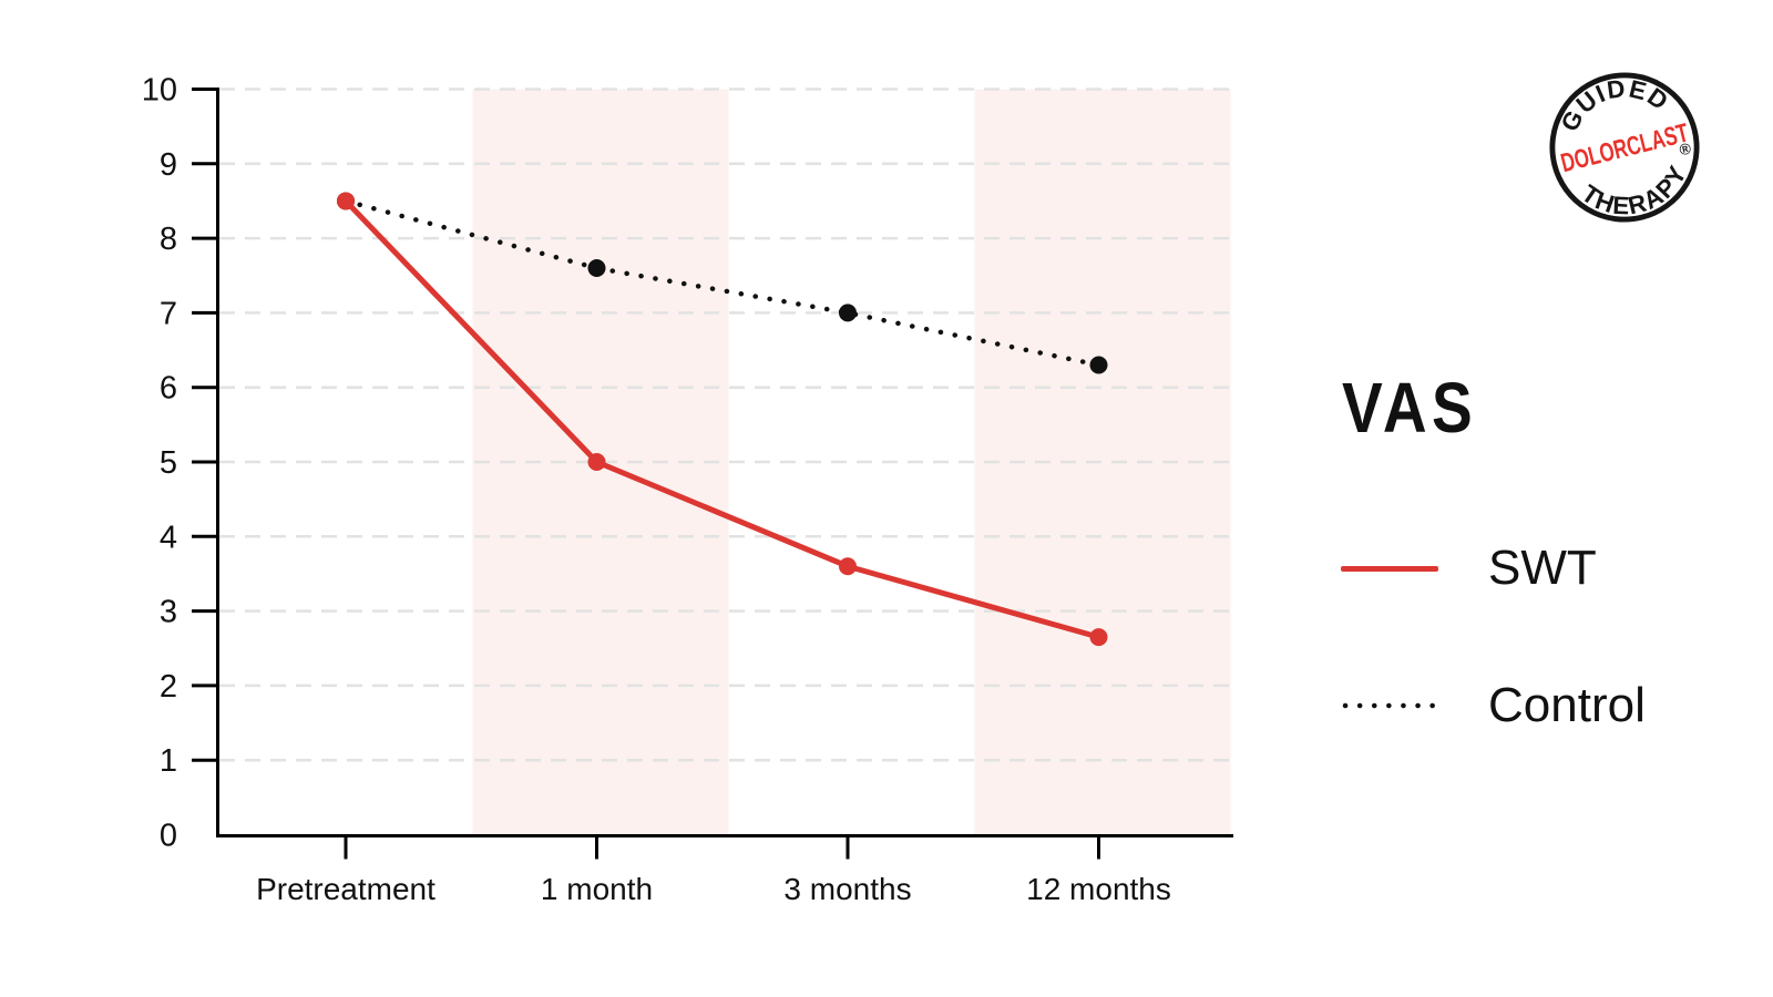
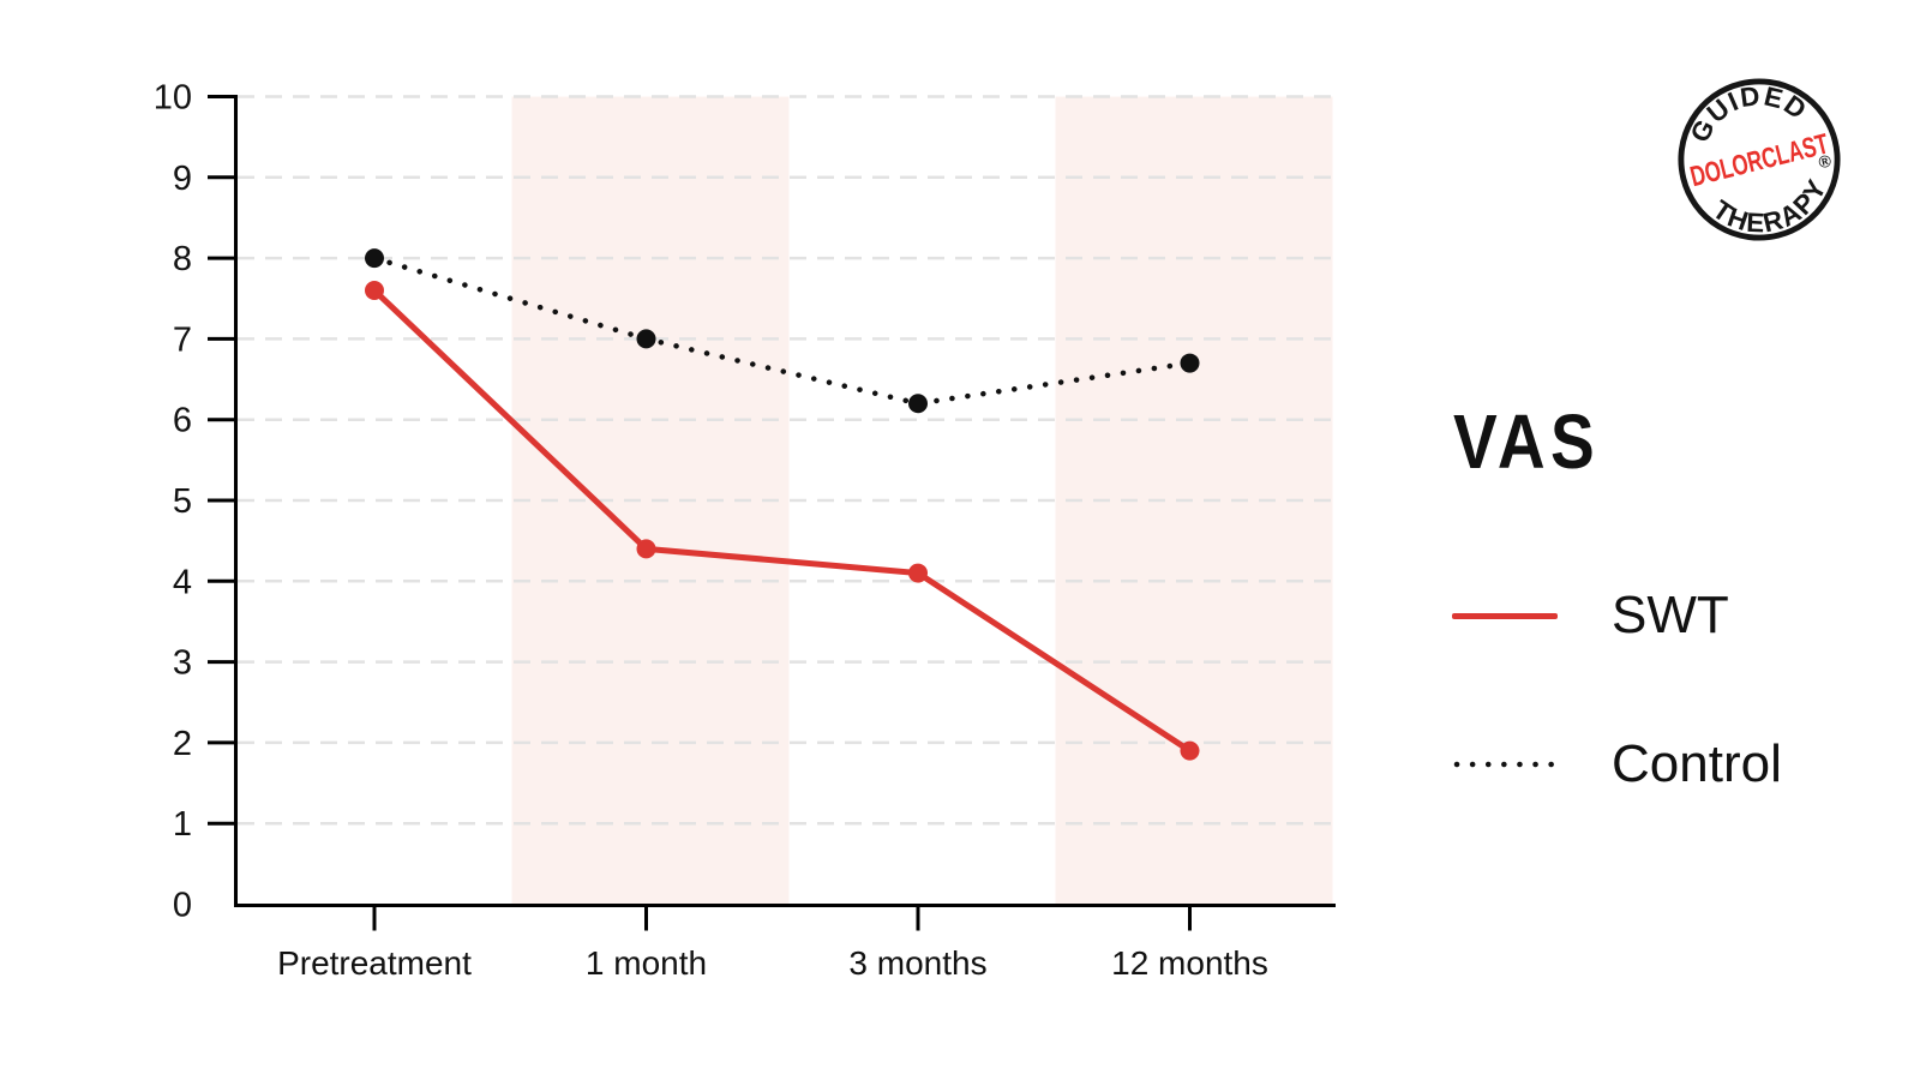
SWT/Pretreatment: 8.5 -> 7.6
Control/Pretreatment: 8.5 -> 8.0
SWT/1 month: 5.0 -> 4.4
Control/1 month: 7.6 -> 7.0
SWT/3 months: 3.6 -> 4.1
Control/3 months: 7.0 -> 6.2
SWT/12 months: 2.6 -> 1.9
Control/12 months: 6.3 -> 6.7
